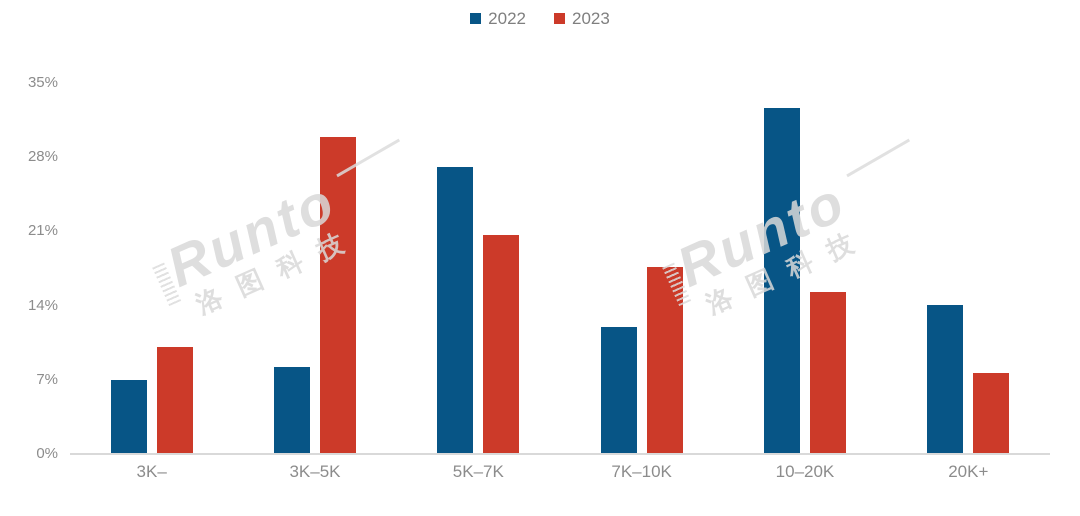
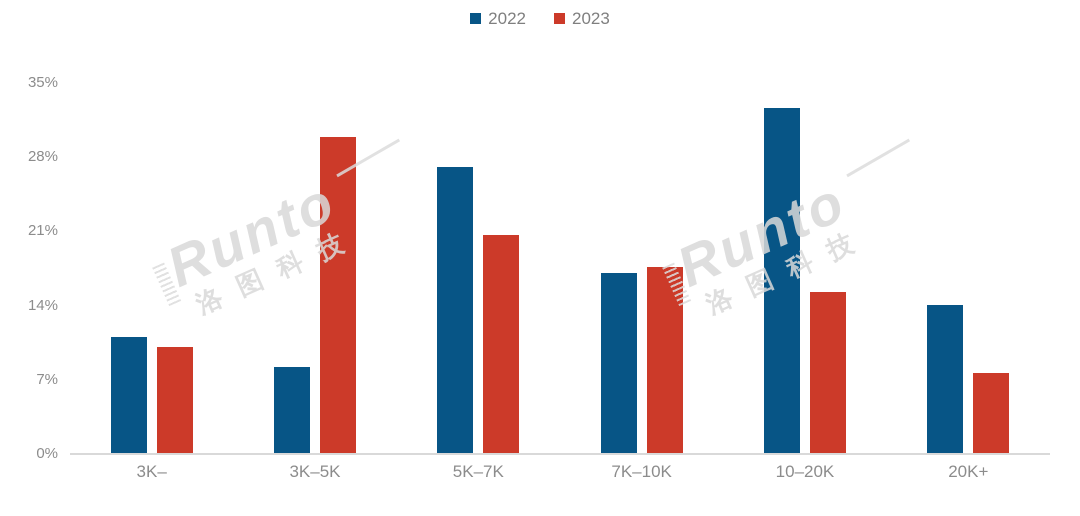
2022/3K–: 6.9% -> 10.9%
2022/7K–10K: 11.9% -> 17.0%
